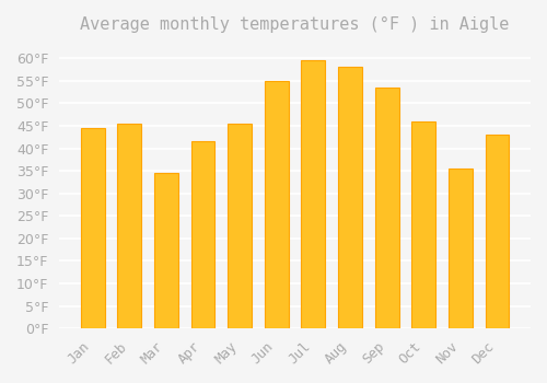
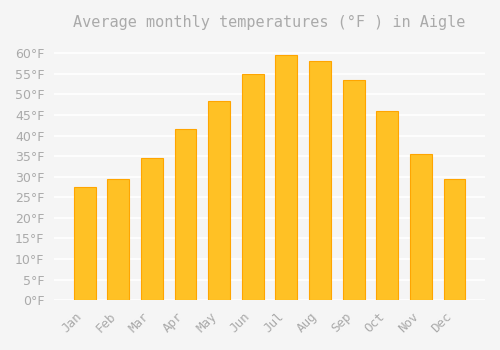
Jan: 44.5°F -> 27.5°F
Feb: 45.5°F -> 29.5°F
May: 45.5°F -> 48.5°F
Dec: 43.0°F -> 29.5°F
